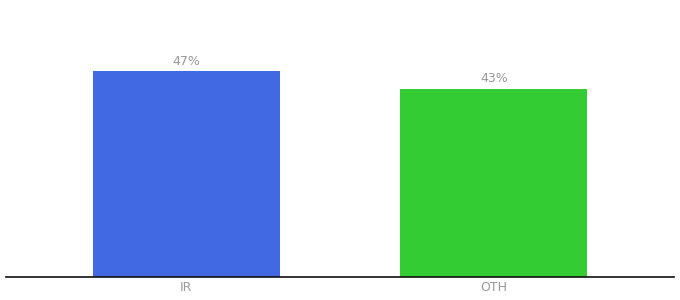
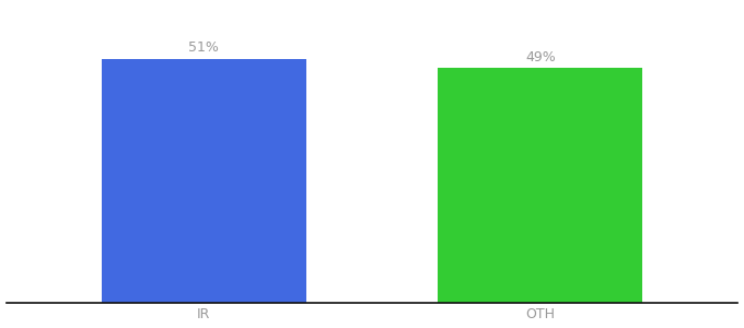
IR: 47% -> 51%
OTH: 43% -> 49%
